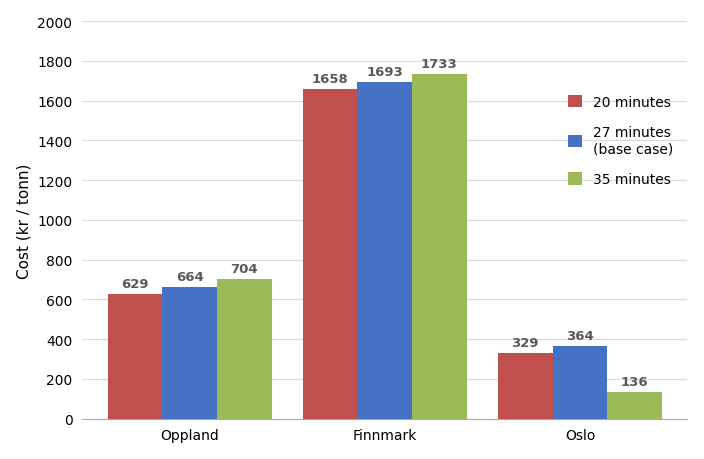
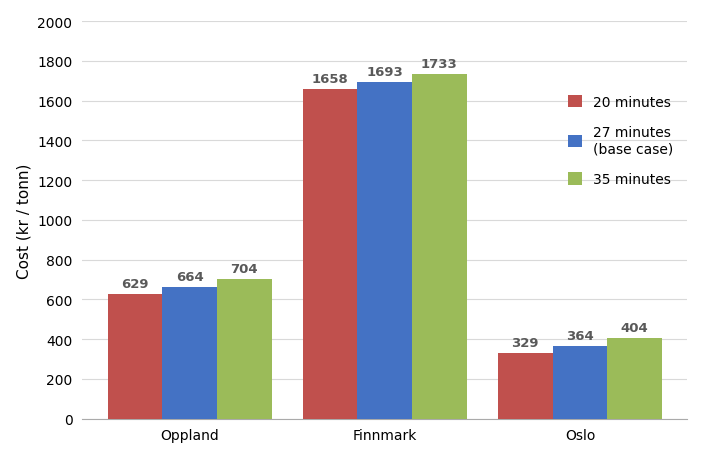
35 minutes/Oslo: 136 -> 404
